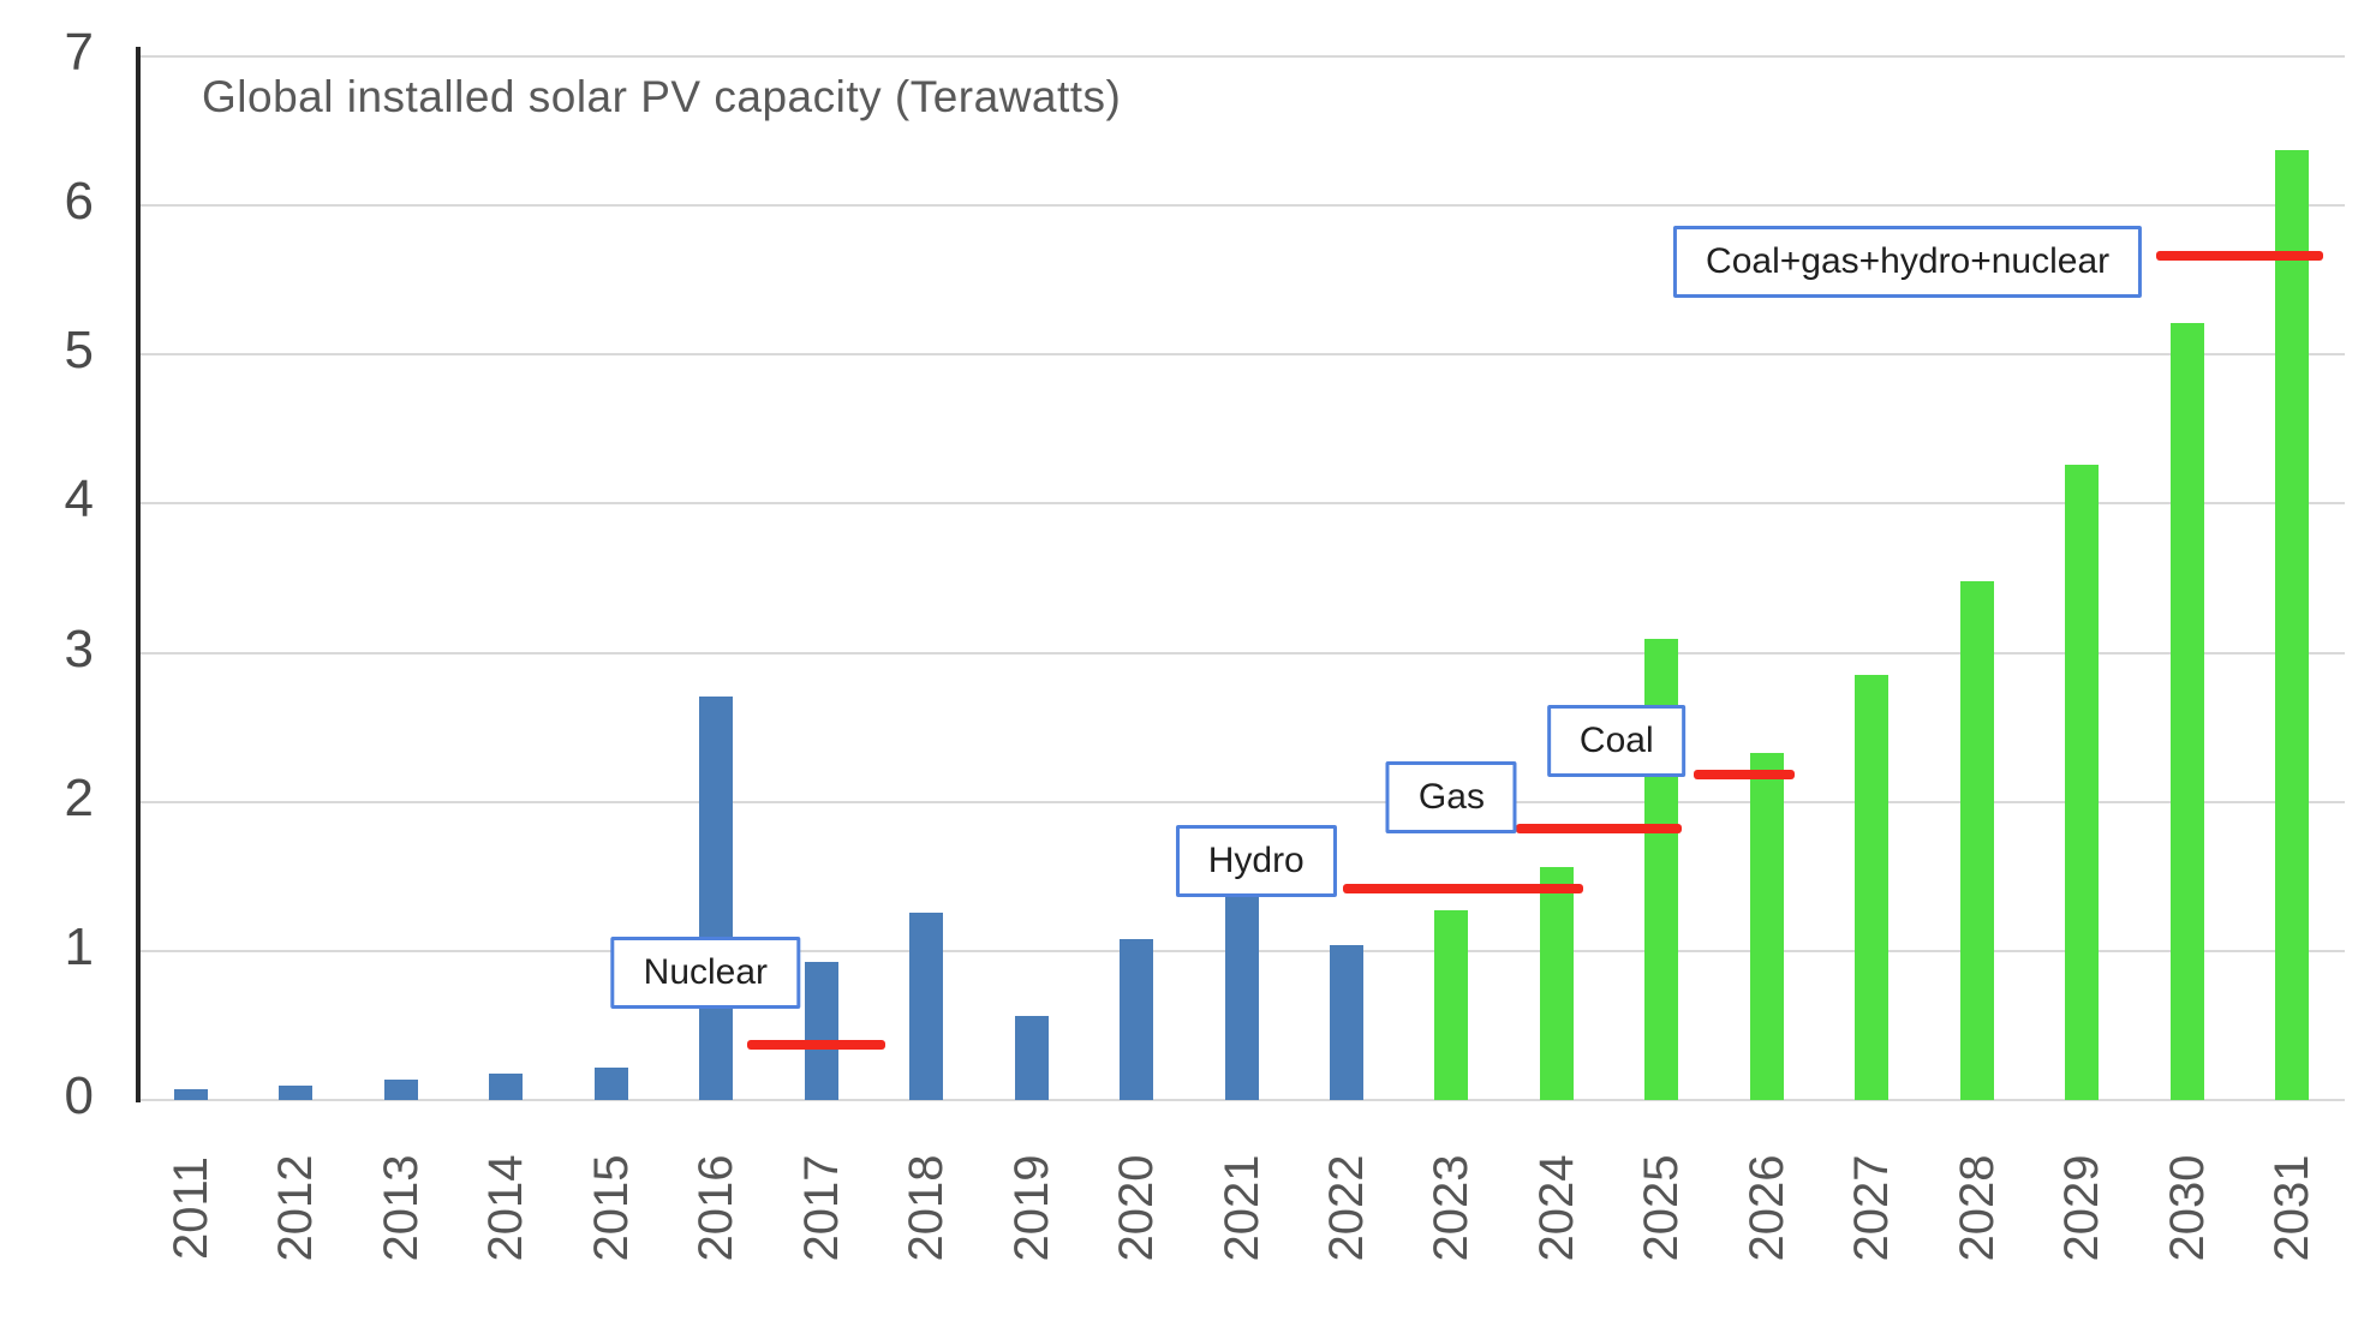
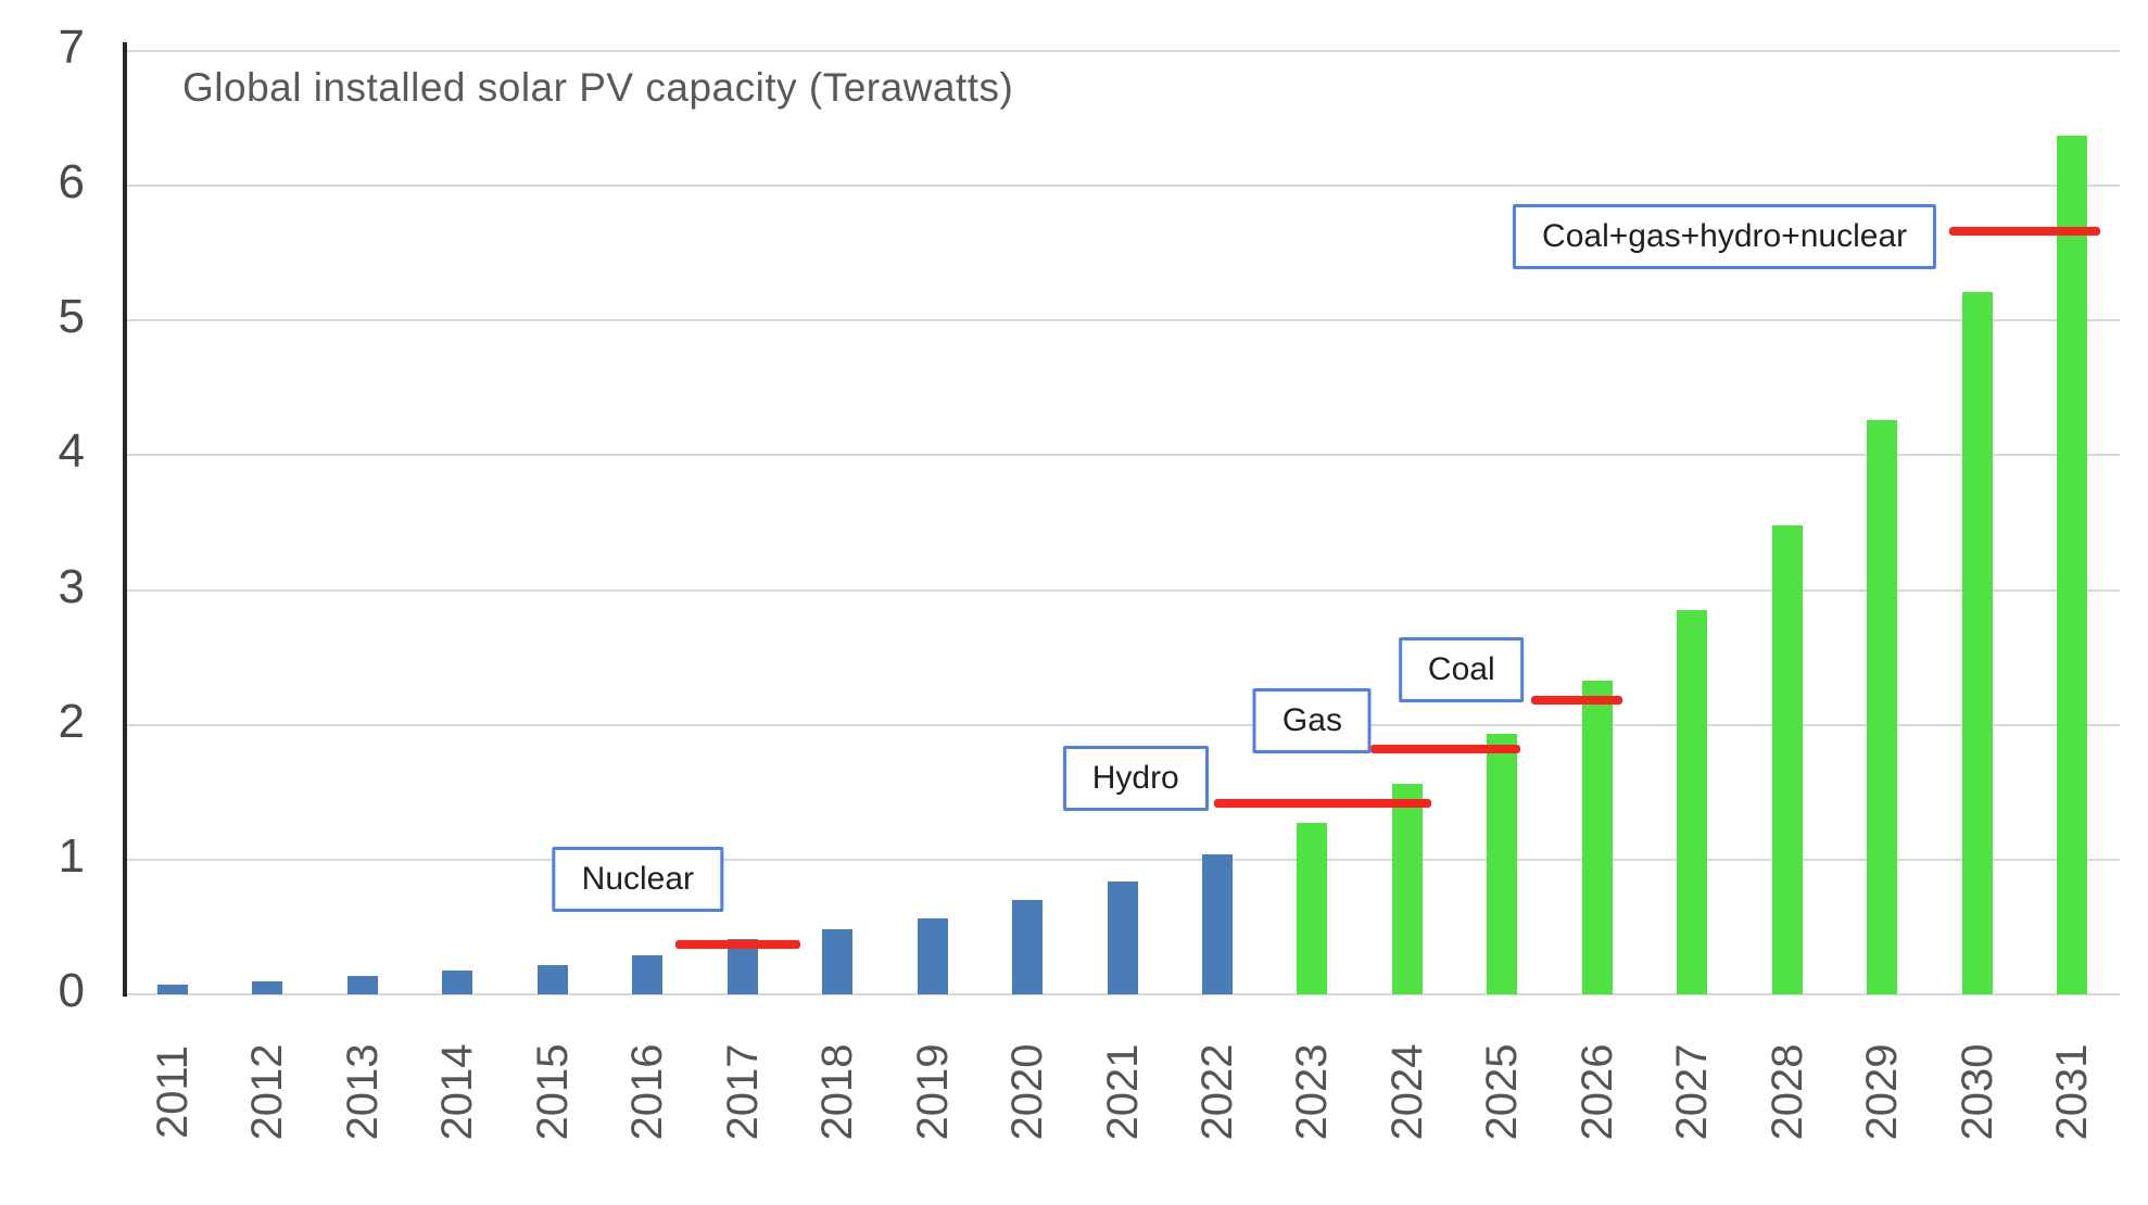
2016: 2.71 -> 0.29
2017: 0.93 -> 0.41
2018: 1.26 -> 0.48
2020: 1.08 -> 0.70
2021: 1.58 -> 0.84
2025: 3.09 -> 1.93
